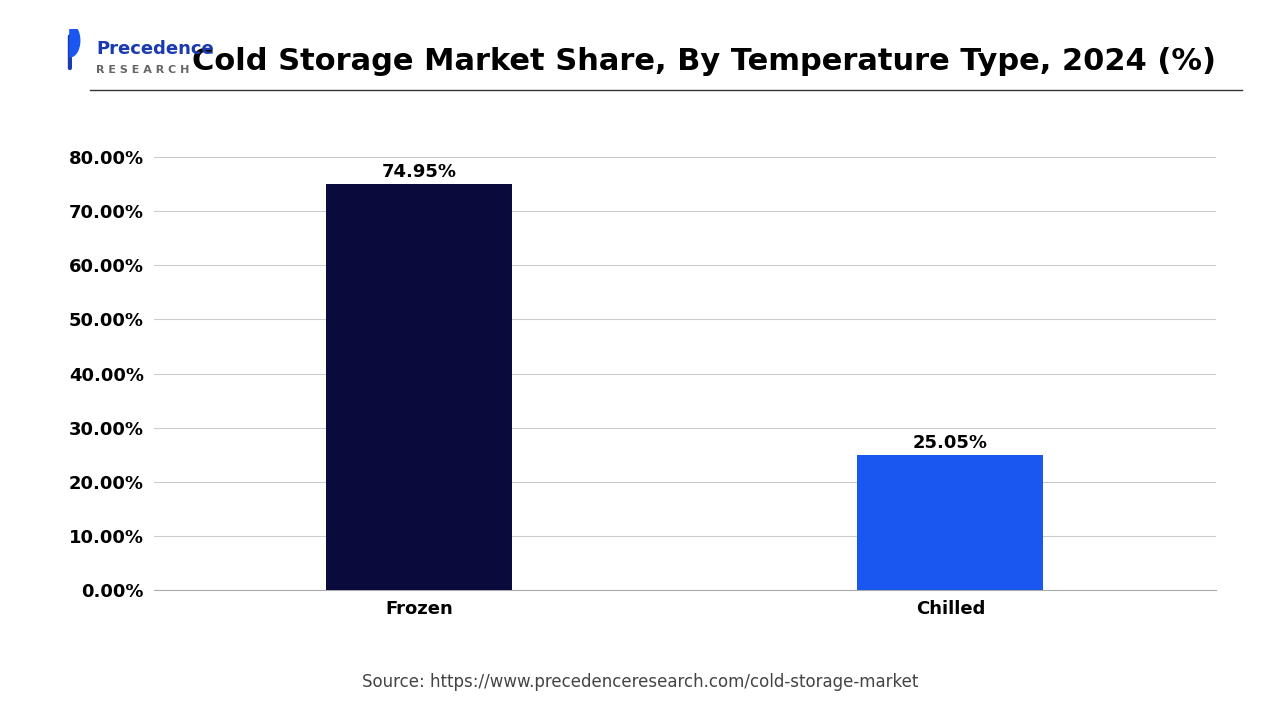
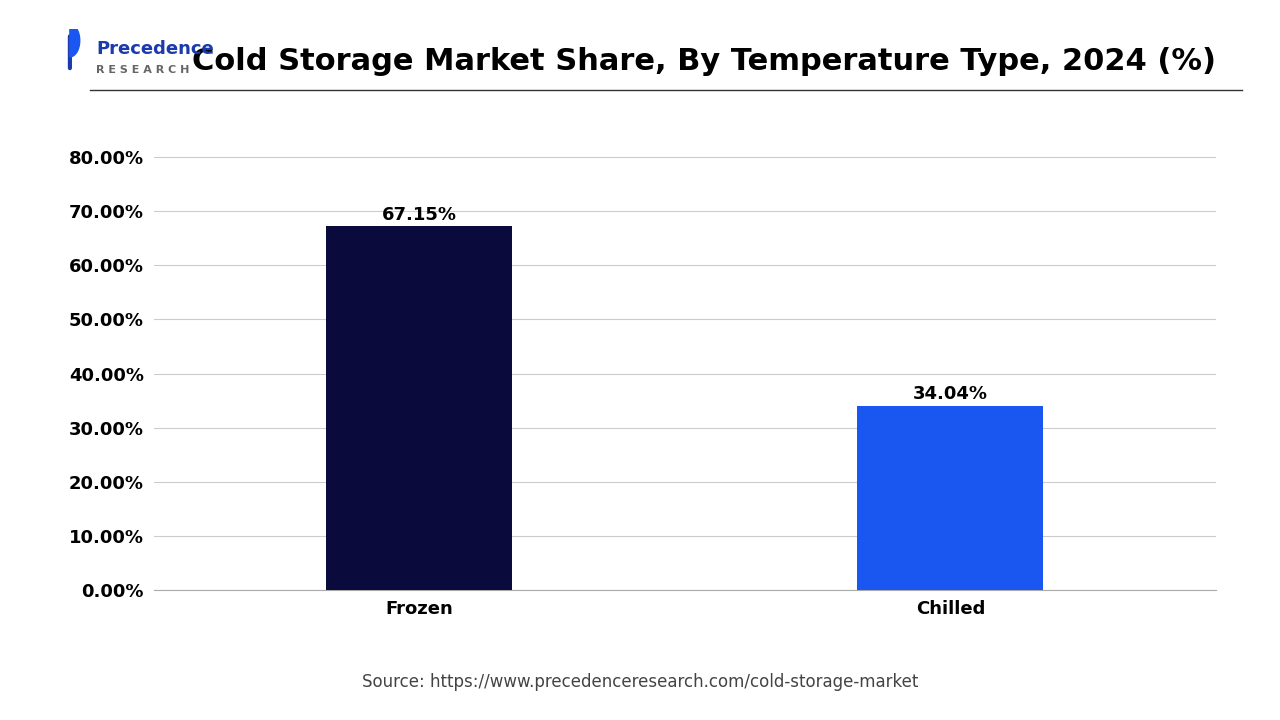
Frozen: 74.95% -> 67.15%
Chilled: 25.05% -> 34.04%
